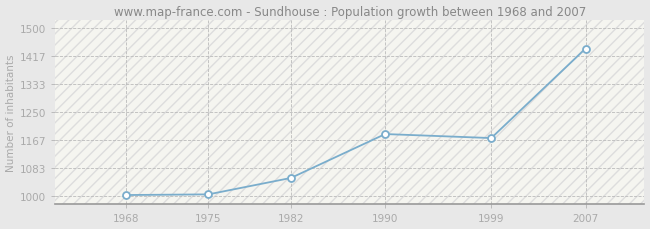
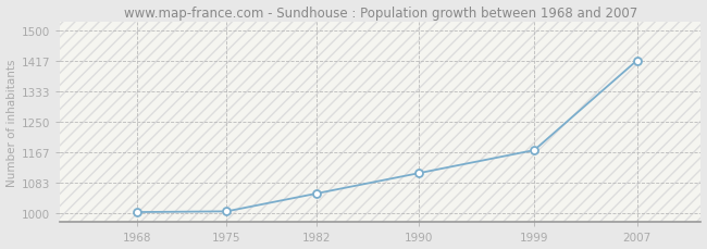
1990: 1185 -> 1110
2007: 1440 -> 1419
